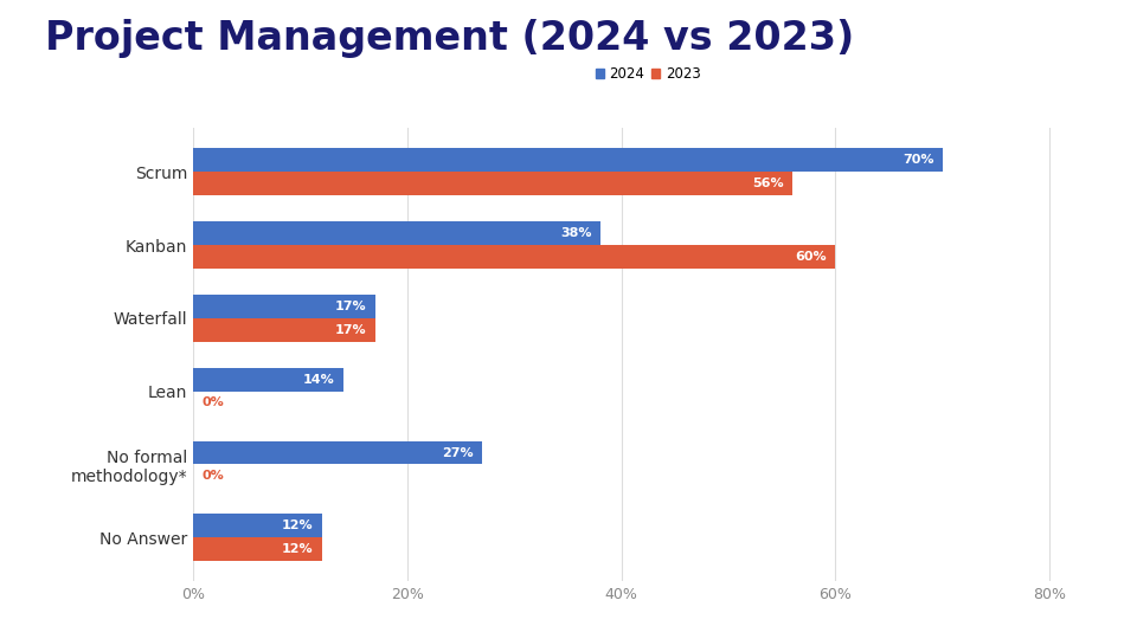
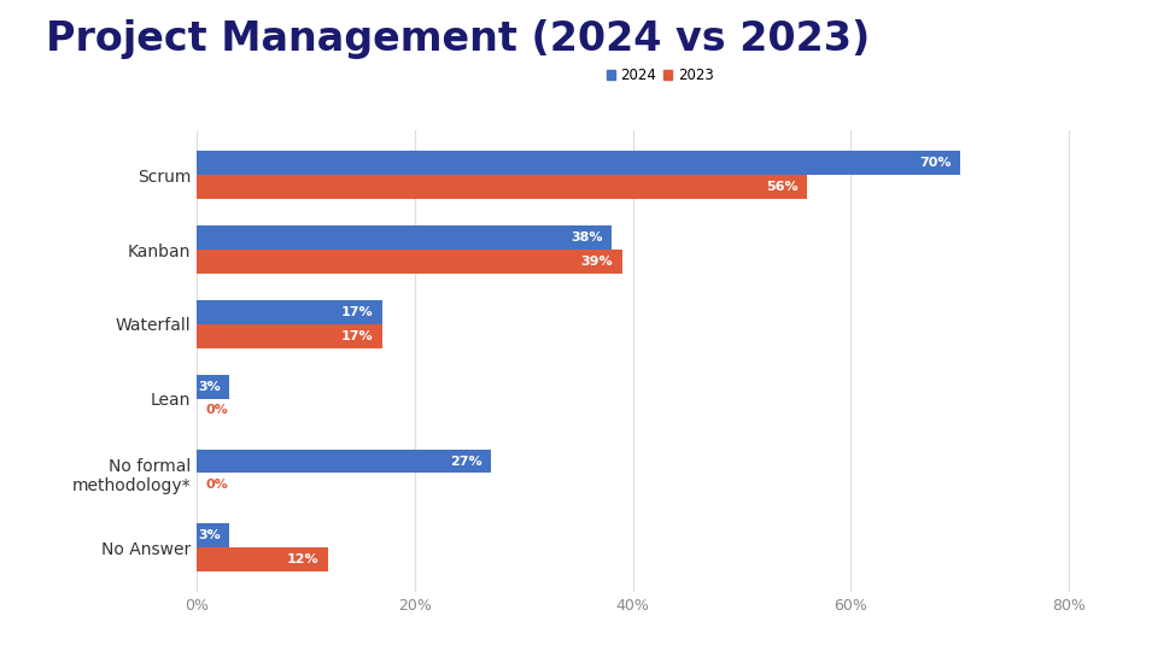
2023/Kanban: 60% -> 39%
2024/Lean: 14% -> 3%
2024/No Answer: 12% -> 3%
